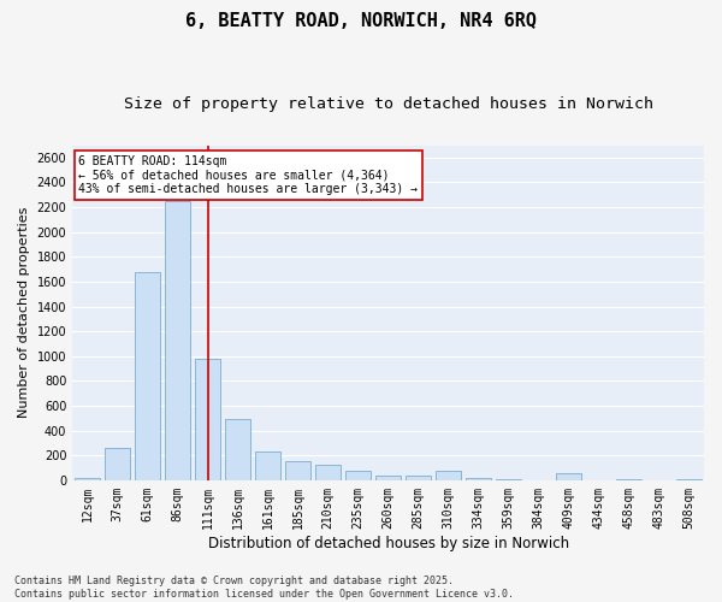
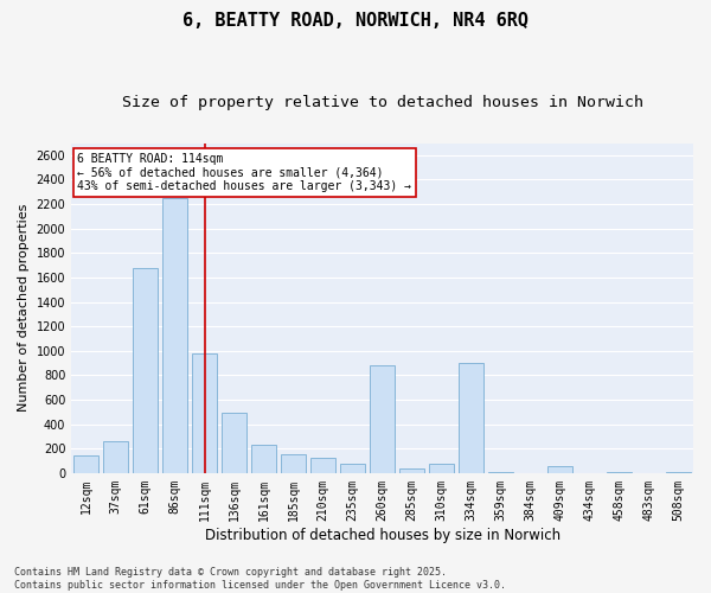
12sqm: 20 -> 140
260sqm: 40 -> 880
334sqm: 20 -> 900
